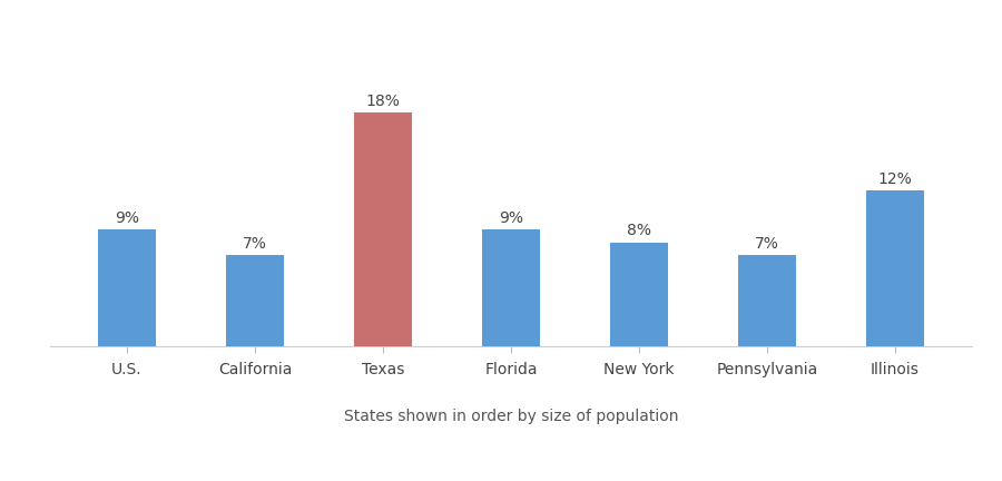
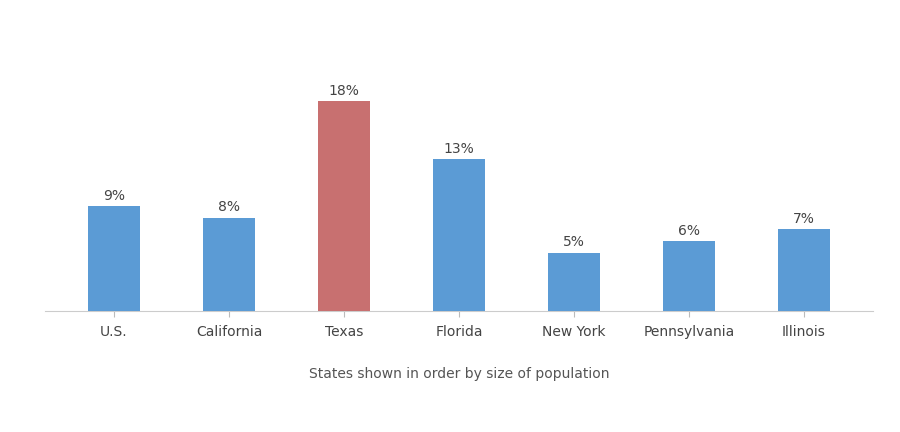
California: 7% -> 8%
Florida: 9% -> 13%
New York: 8% -> 5%
Pennsylvania: 7% -> 6%
Illinois: 12% -> 7%
